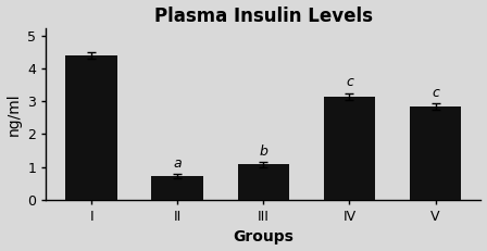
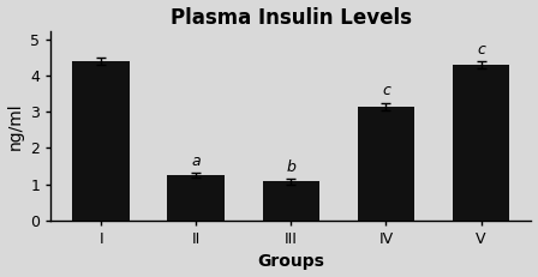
II: 0.72 -> 1.25
V: 2.85 -> 4.30
